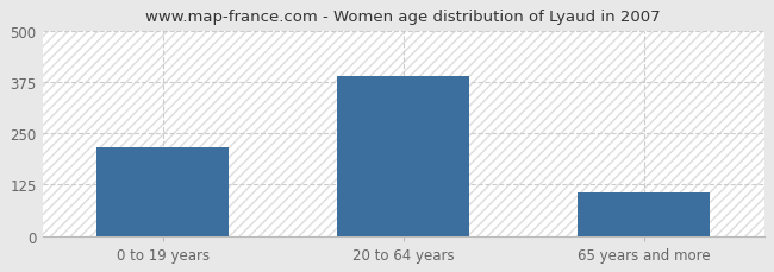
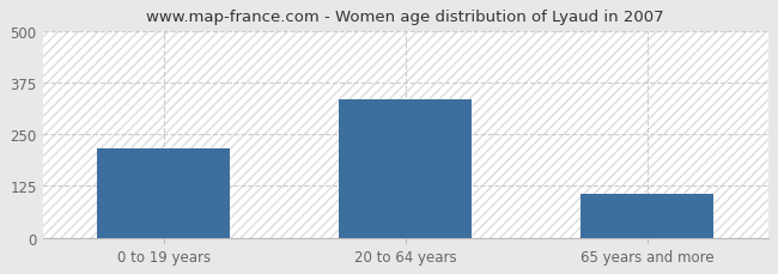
20 to 64 years: 390 -> 335
